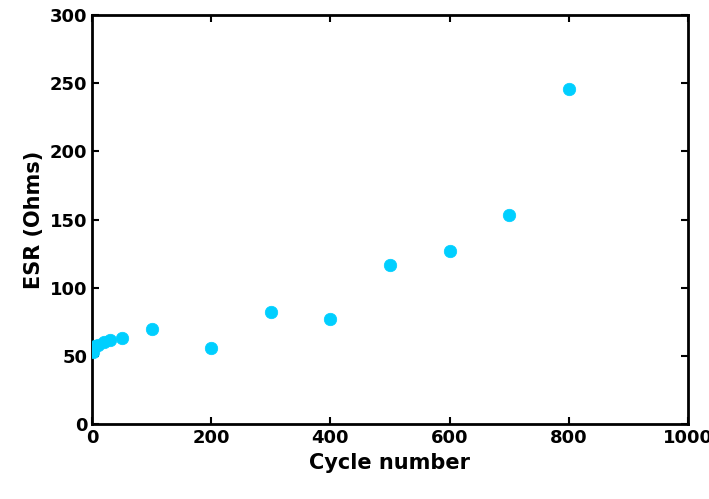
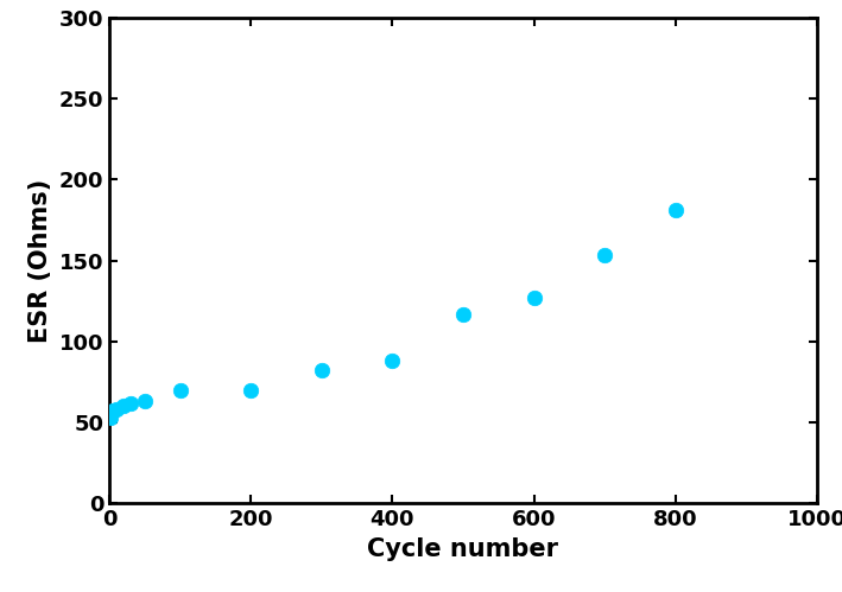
200: 56 -> 70
400: 77 -> 88
800: 246 -> 181
